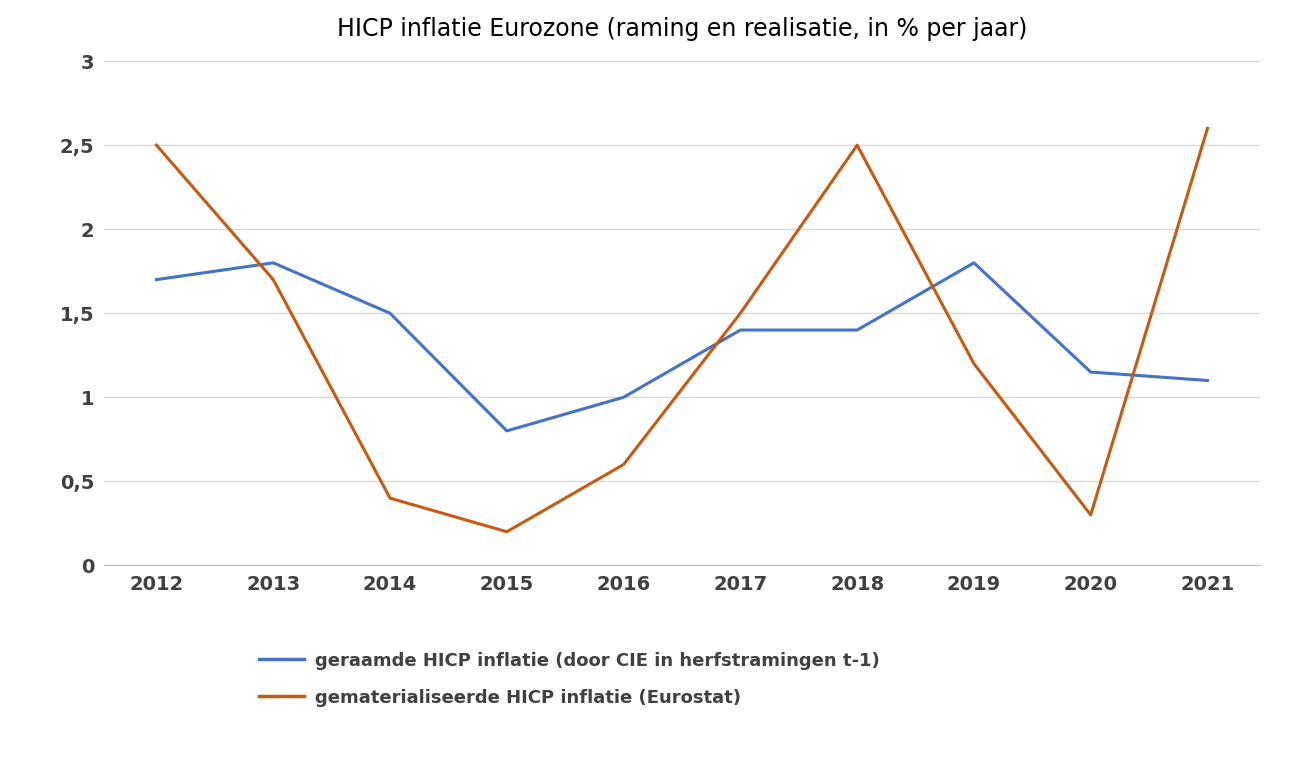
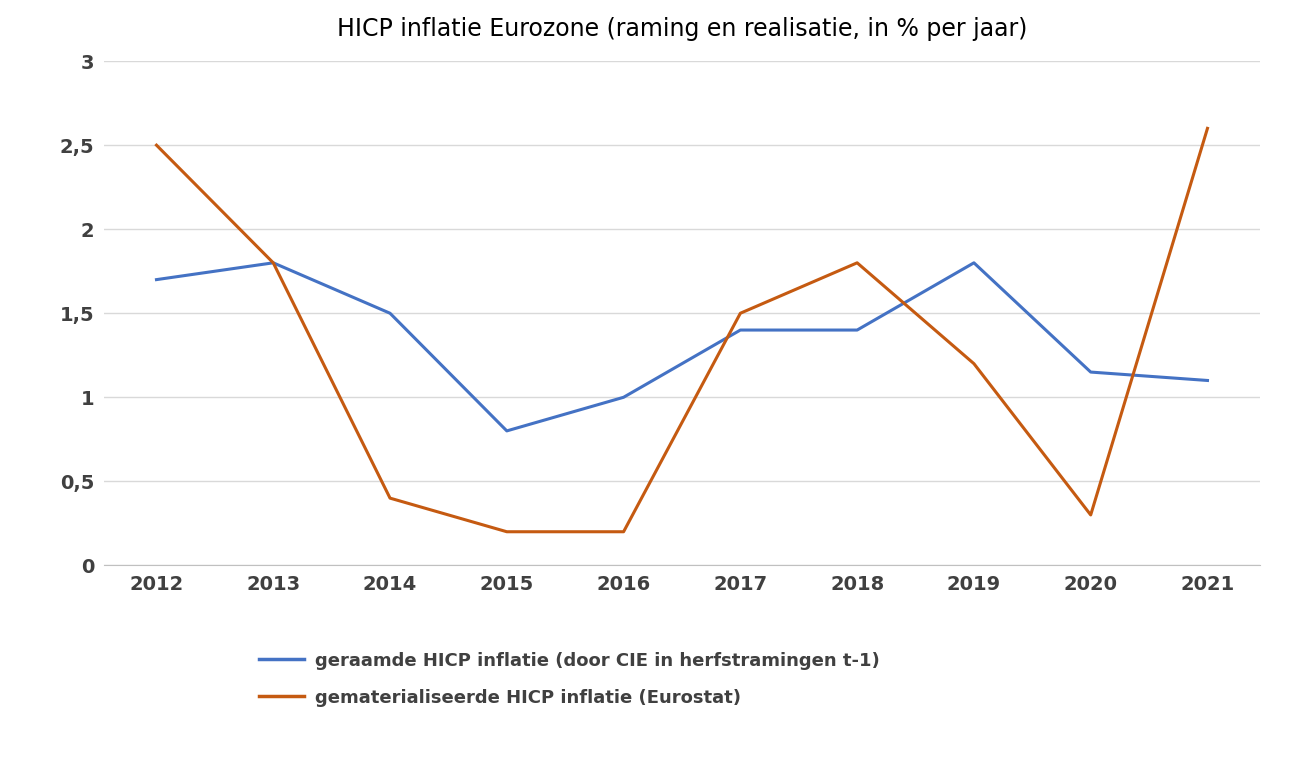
gematerialiseerde HICP inflatie (Eurostat)/2013: 1,7 -> 1,8
gematerialiseerde HICP inflatie (Eurostat)/2016: 0,6 -> 0,2
gematerialiseerde HICP inflatie (Eurostat)/2018: 2,5 -> 1,8
